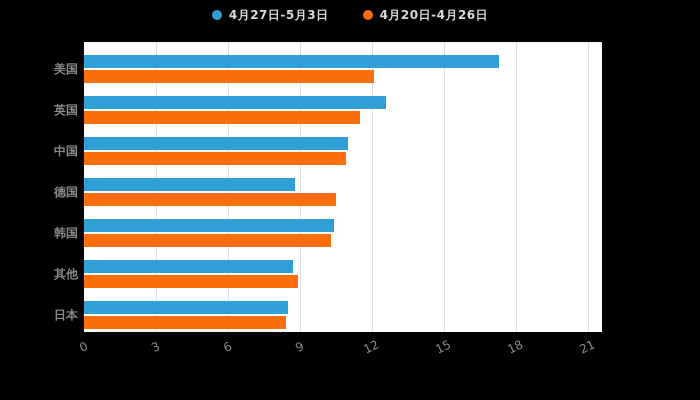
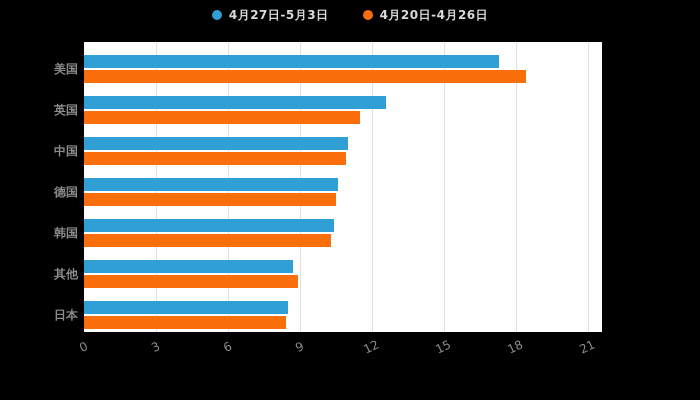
4月20日-4月26日/美国: 12.1 -> 18.4
4月27日-5月3日/德国: 8.8 -> 10.6
